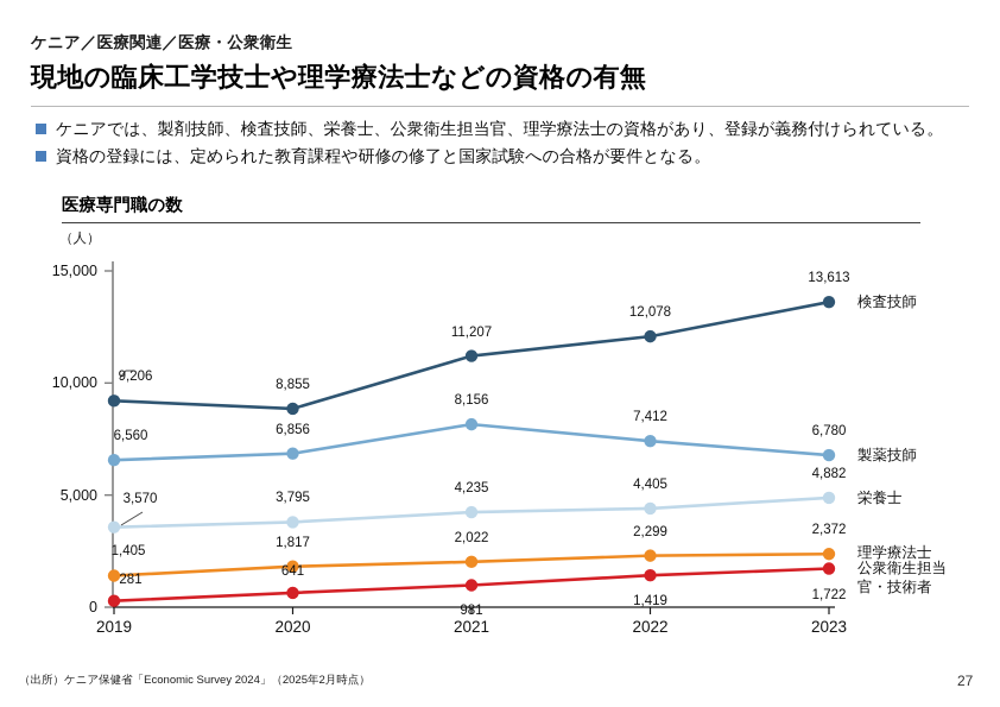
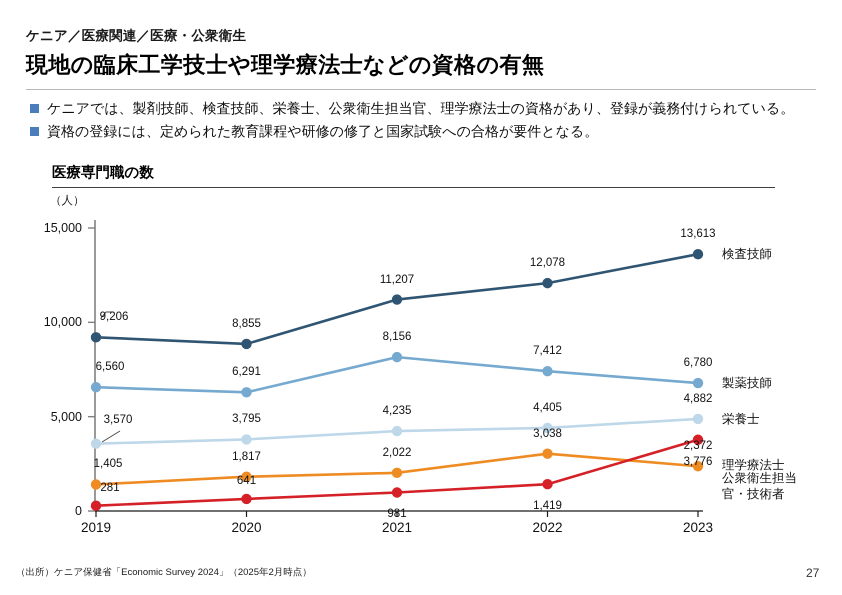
製薬技師/2020: 6,856 -> 6,291
理学療法士/2022: 2,299 -> 3,038
公衆衛生担当 官・技術者/2023: 1,722 -> 3,776
